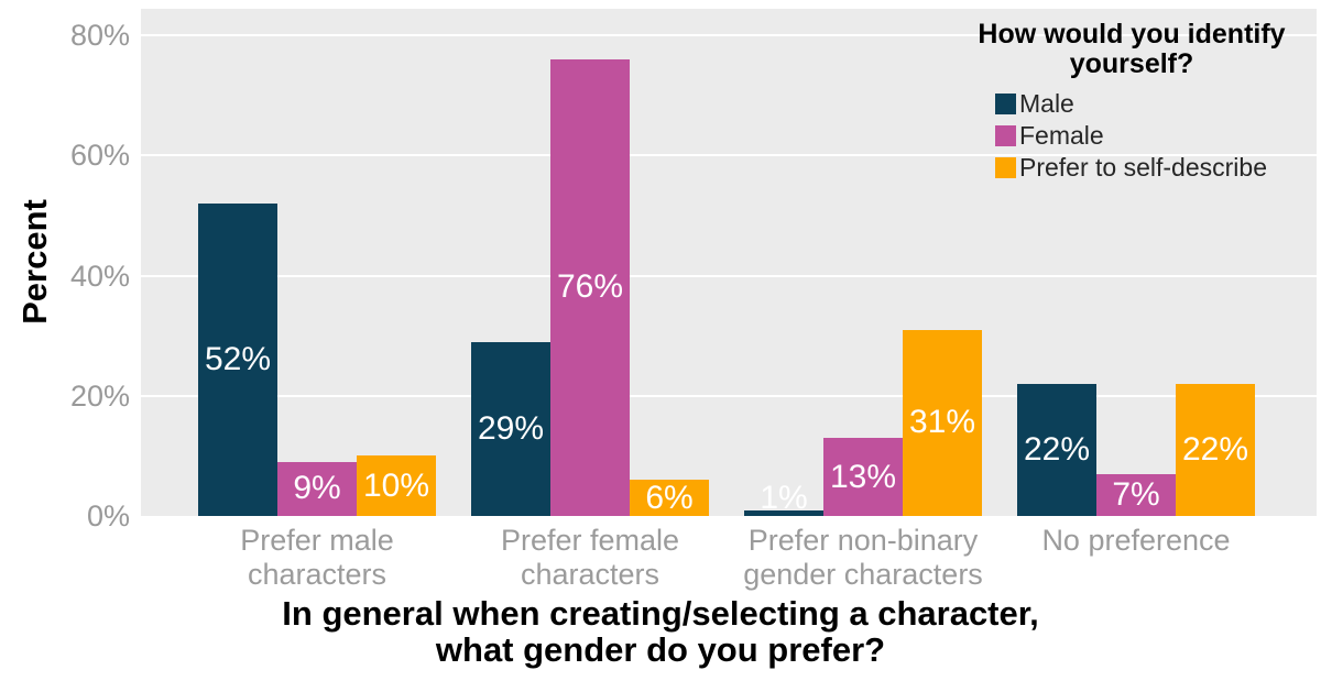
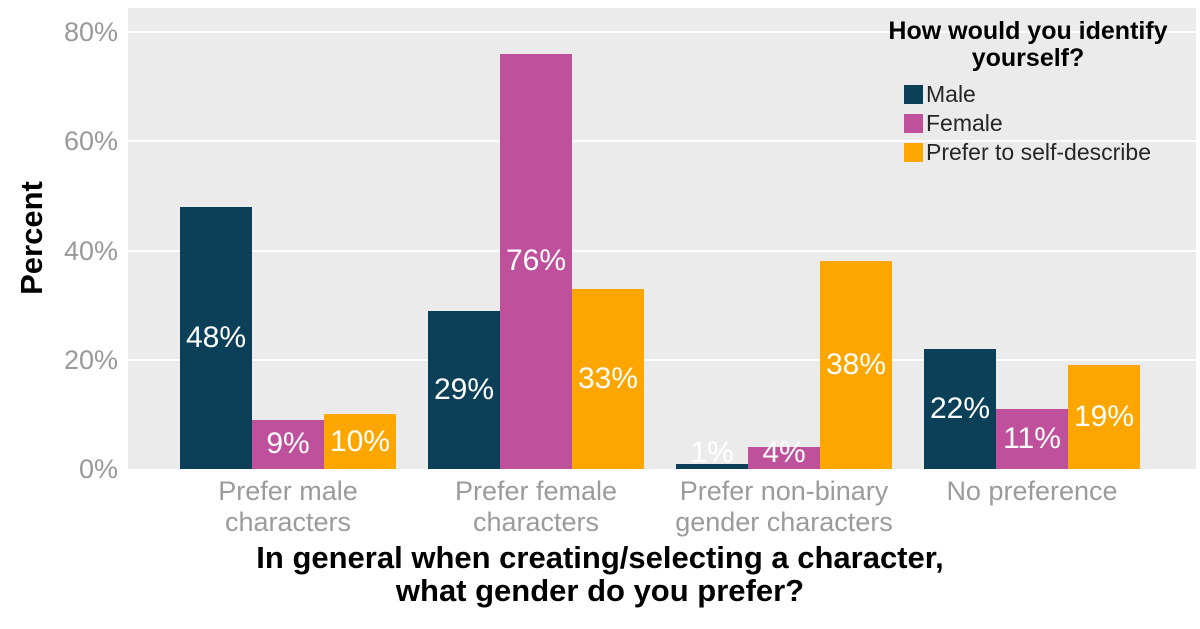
Male/Prefer male characters: 52% -> 48%
Prefer to self-describe/Prefer female characters: 6% -> 33%
Female/Prefer non-binary gender characters: 13% -> 4%
Prefer to self-describe/Prefer non-binary gender characters: 31% -> 38%
Female/No preference: 7% -> 11%
Prefer to self-describe/No preference: 22% -> 19%
